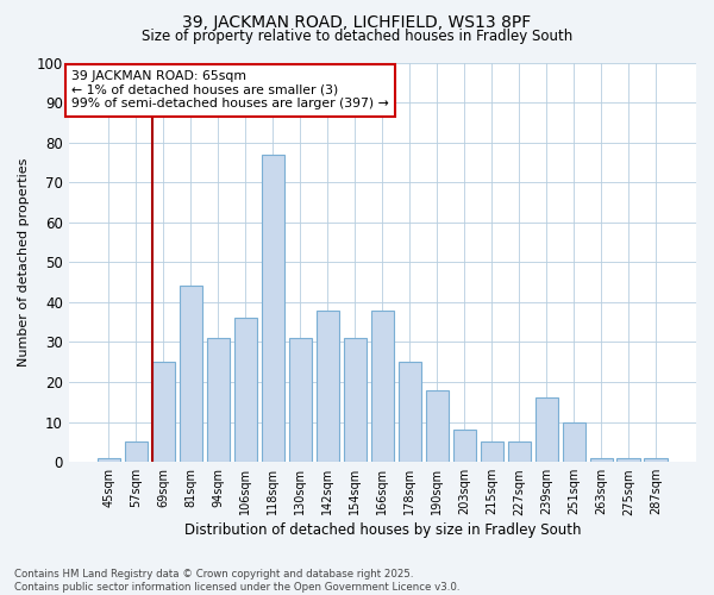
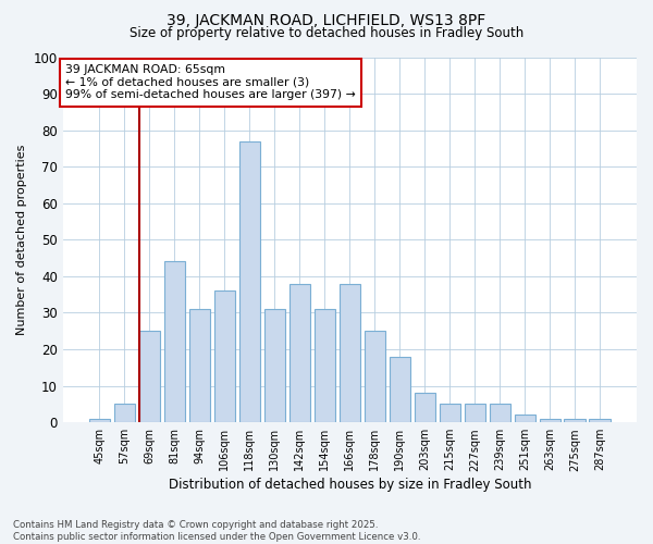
239sqm: 16 -> 5
251sqm: 10 -> 2
